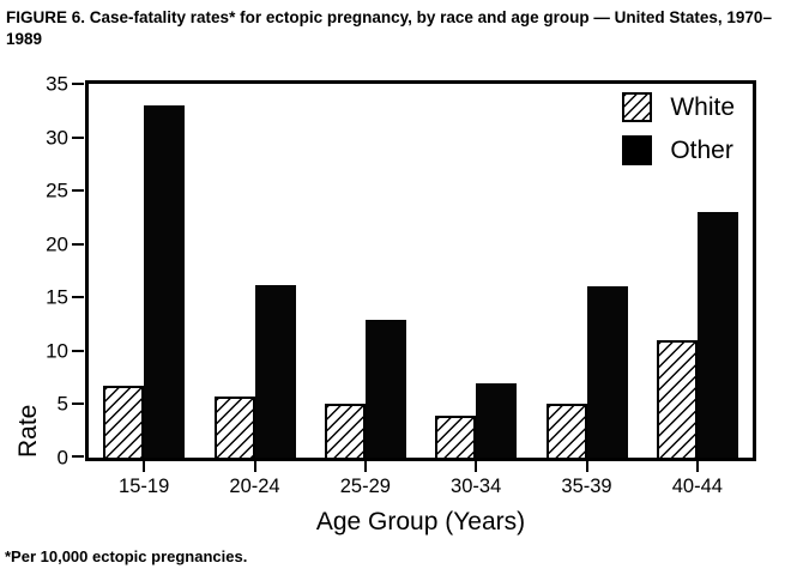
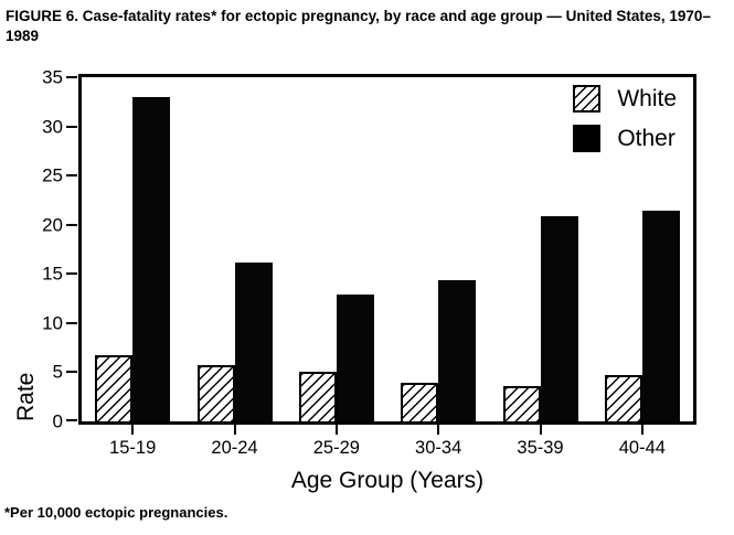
Other/30-34: 7 -> 14
White/35-39: 5 -> 4
Other/35-39: 16 -> 21
White/40-44: 11 -> 5
Other/40-44: 23 -> 21
